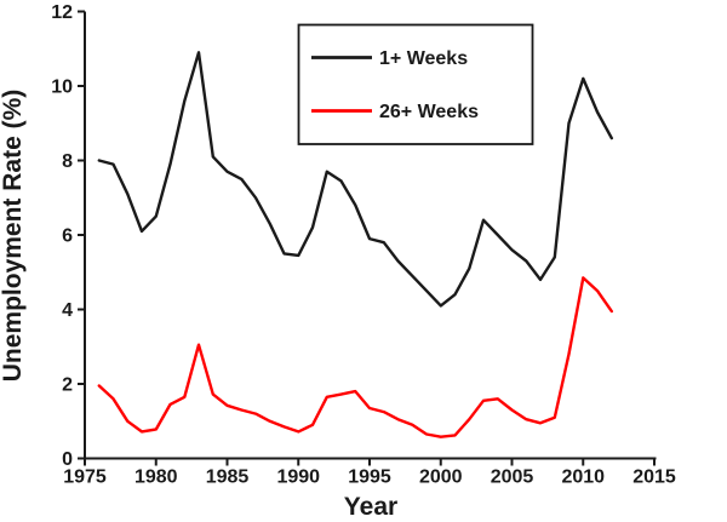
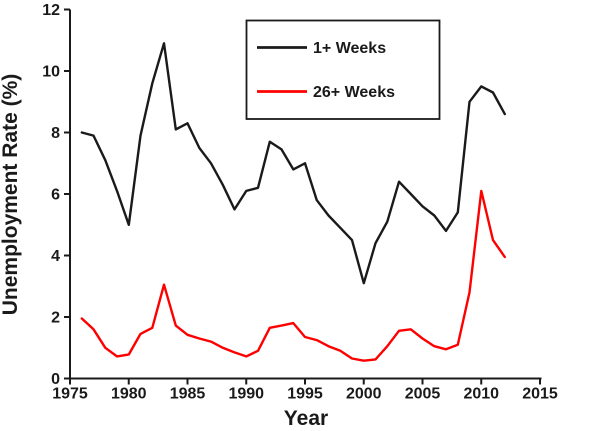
1+ Weeks/1980: 6.5 -> 5.0
1+ Weeks/1985: 7.7 -> 8.3
1+ Weeks/1990: 5.5 -> 6.1
1+ Weeks/1995: 5.9 -> 7.0
1+ Weeks/2000: 4.1 -> 3.1
1+ Weeks/2010: 10.2 -> 9.5
26+ Weeks/2010: 4.8 -> 6.1
